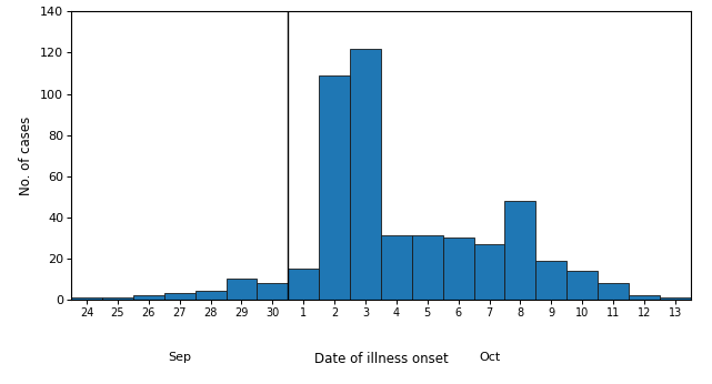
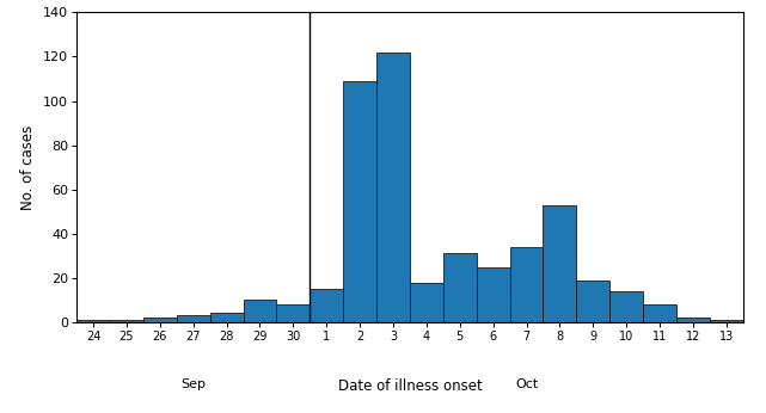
4: 31 -> 18
6: 30 -> 25
7: 27 -> 34
8: 48 -> 53
